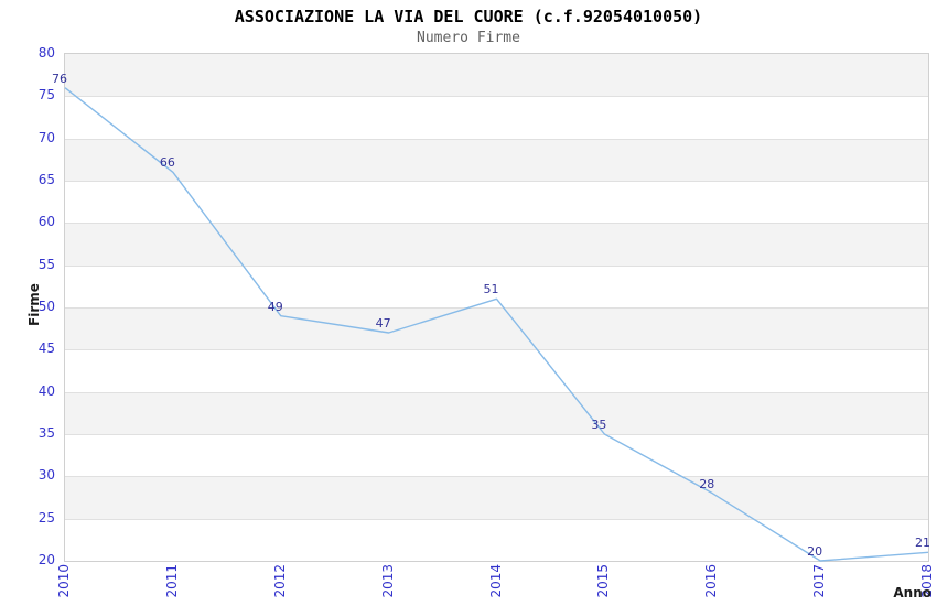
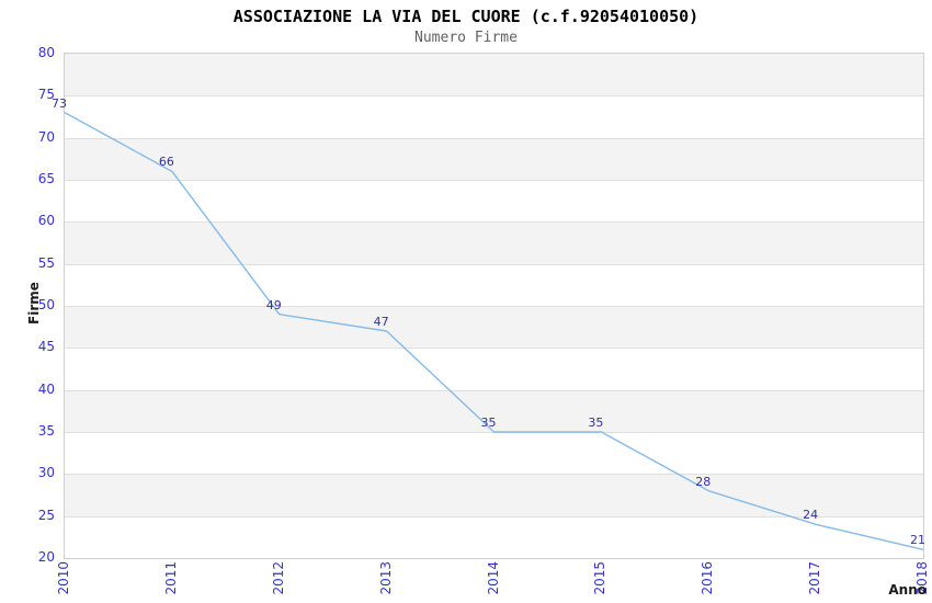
2010: 76 -> 73
2014: 51 -> 35
2017: 20 -> 24
